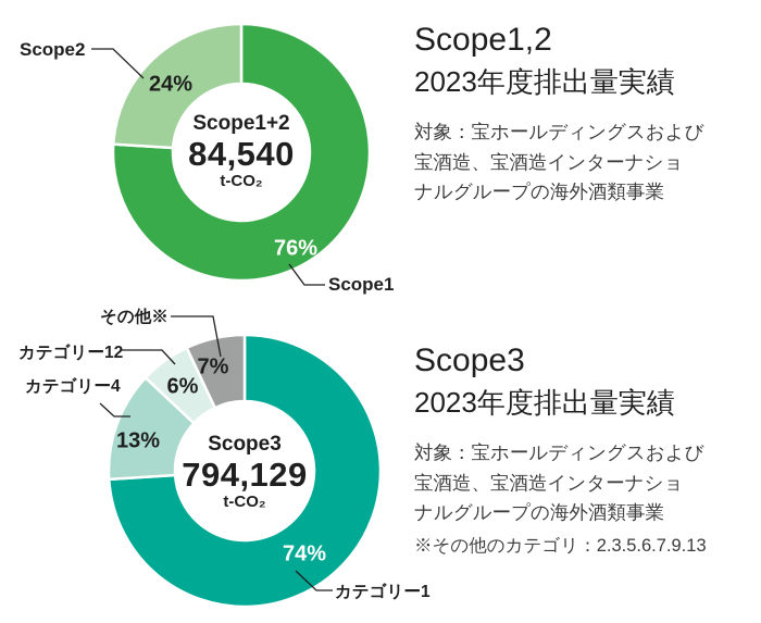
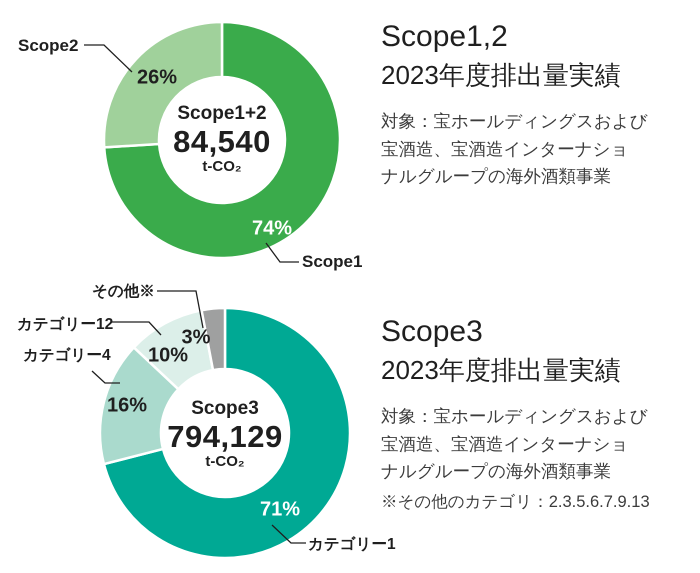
Scope1,2/Scope1: 76% -> 74%
Scope1,2/Scope2: 24% -> 26%
Scope3/カテゴリー1: 74% -> 71%
Scope3/カテゴリー4: 13% -> 16%
Scope3/カテゴリー12: 6% -> 10%
Scope3/その他※: 7% -> 3%
